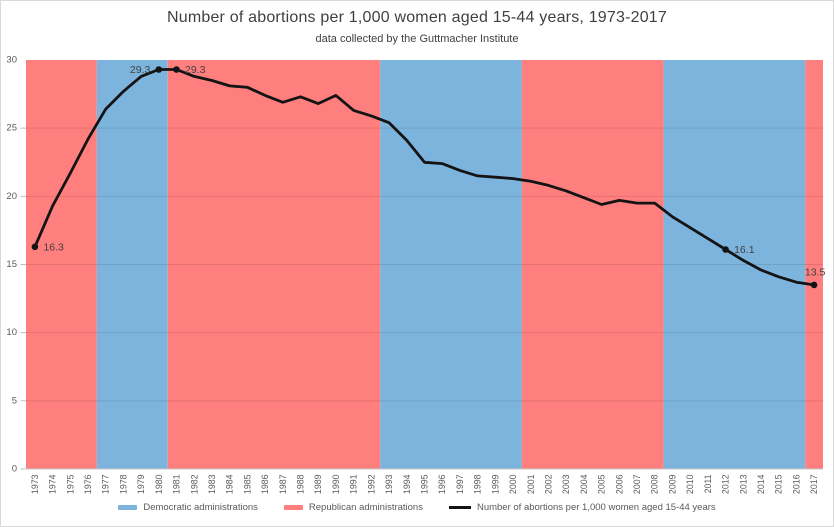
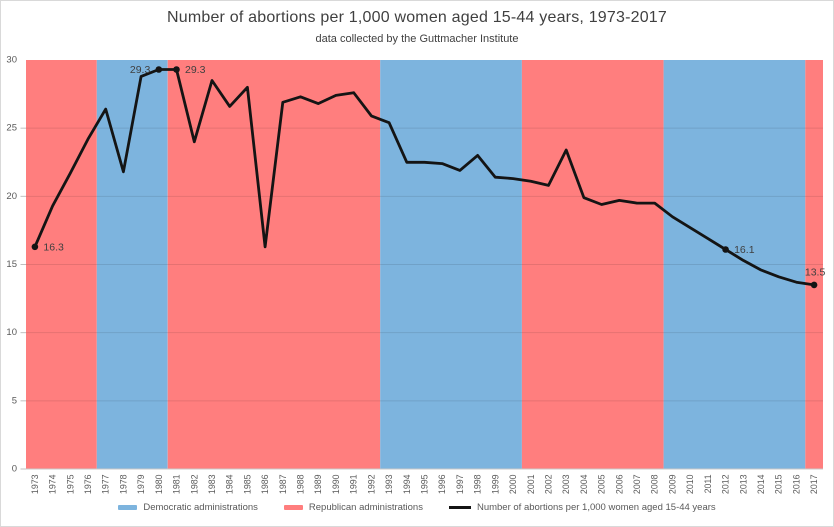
1978: 27.7 -> 21.8
1982: 28.8 -> 24.0
1984: 28.1 -> 26.6
1986: 27.4 -> 16.3
1991: 26.3 -> 27.6
1994: 24.1 -> 22.5
1998: 21.5 -> 23.0
2003: 20.4 -> 23.4
